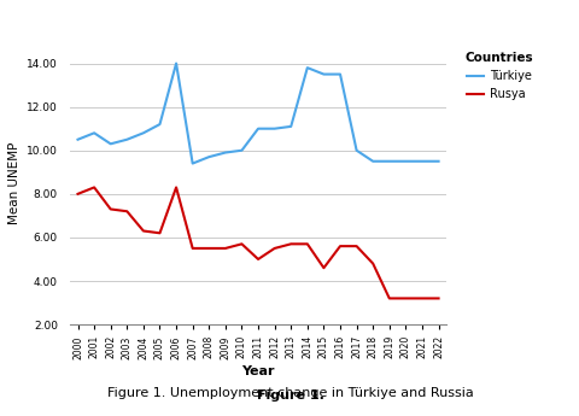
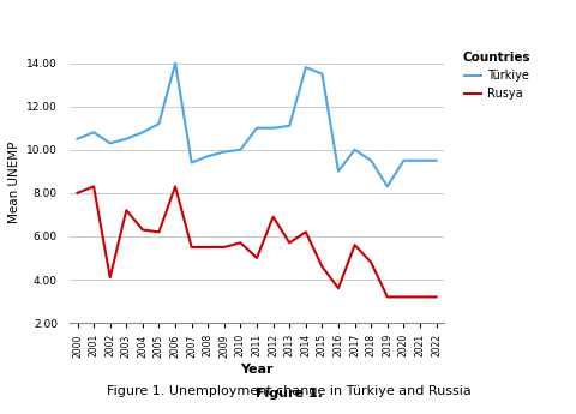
Rusya/2002: 7.3 -> 4.1
Rusya/2012: 5.5 -> 6.9
Rusya/2014: 5.7 -> 6.2
Türkiye/2016: 13.5 -> 9.0
Rusya/2016: 5.6 -> 3.6
Türkiye/2019: 9.5 -> 8.3
